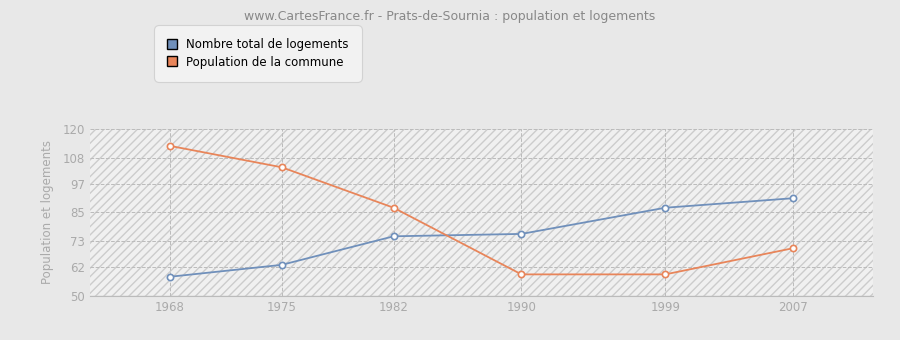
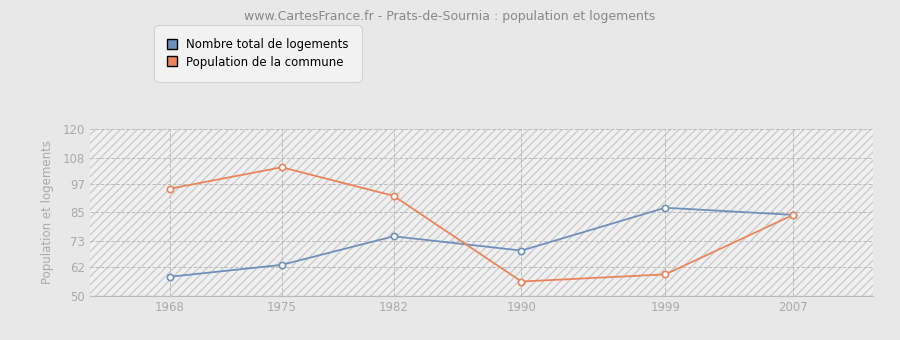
Population de la commune/1968: 113 -> 95
Population de la commune/1982: 87 -> 92
Nombre total de logements/1990: 76 -> 69
Population de la commune/1990: 59 -> 56
Nombre total de logements/2007: 91 -> 84
Population de la commune/2007: 70 -> 84
